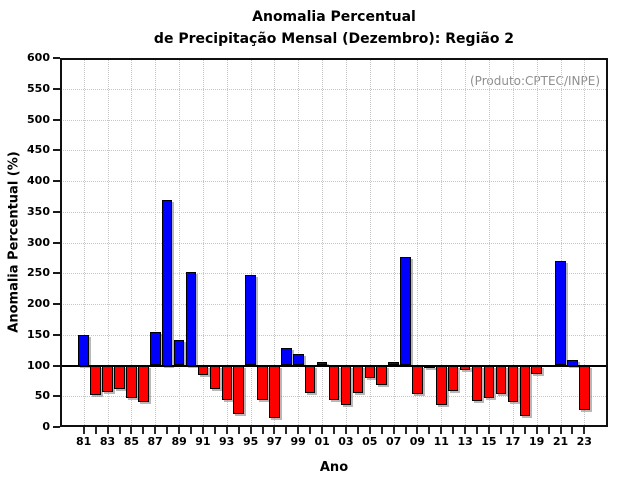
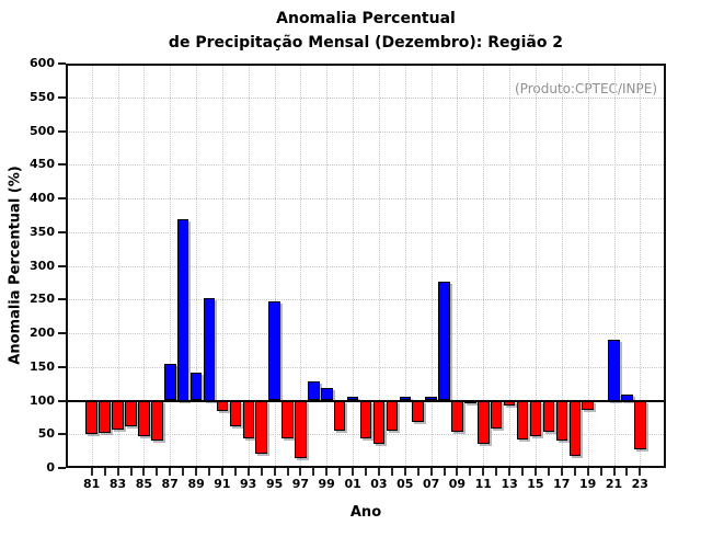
81: 150 -> 50
05: 80 -> 100
21: 270 -> 190
